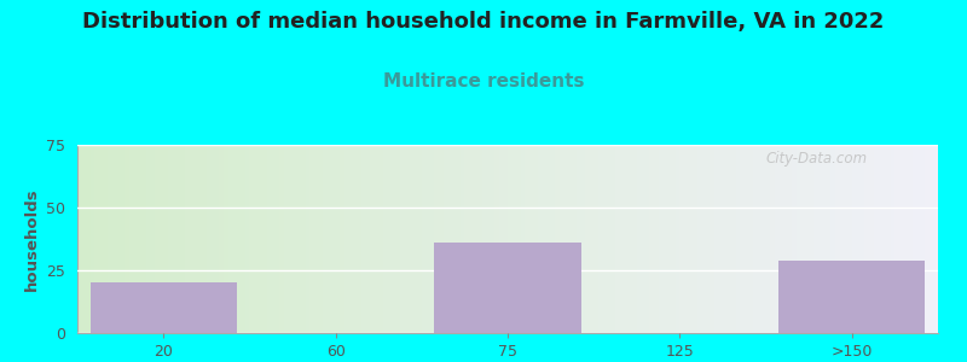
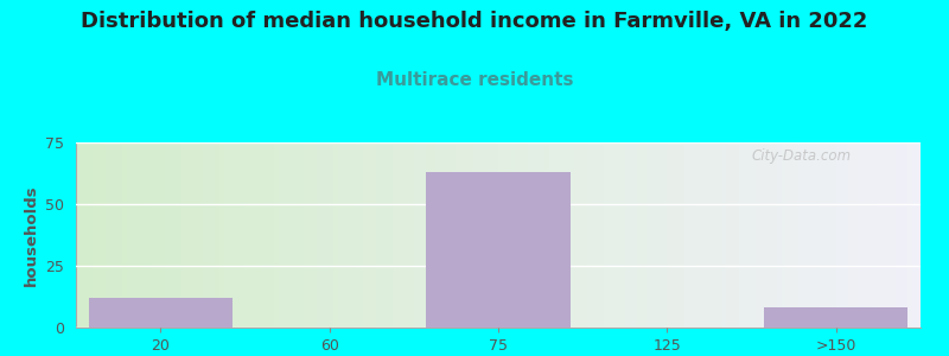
20: 20 -> 12
75: 36 -> 63
>150: 29 -> 8
